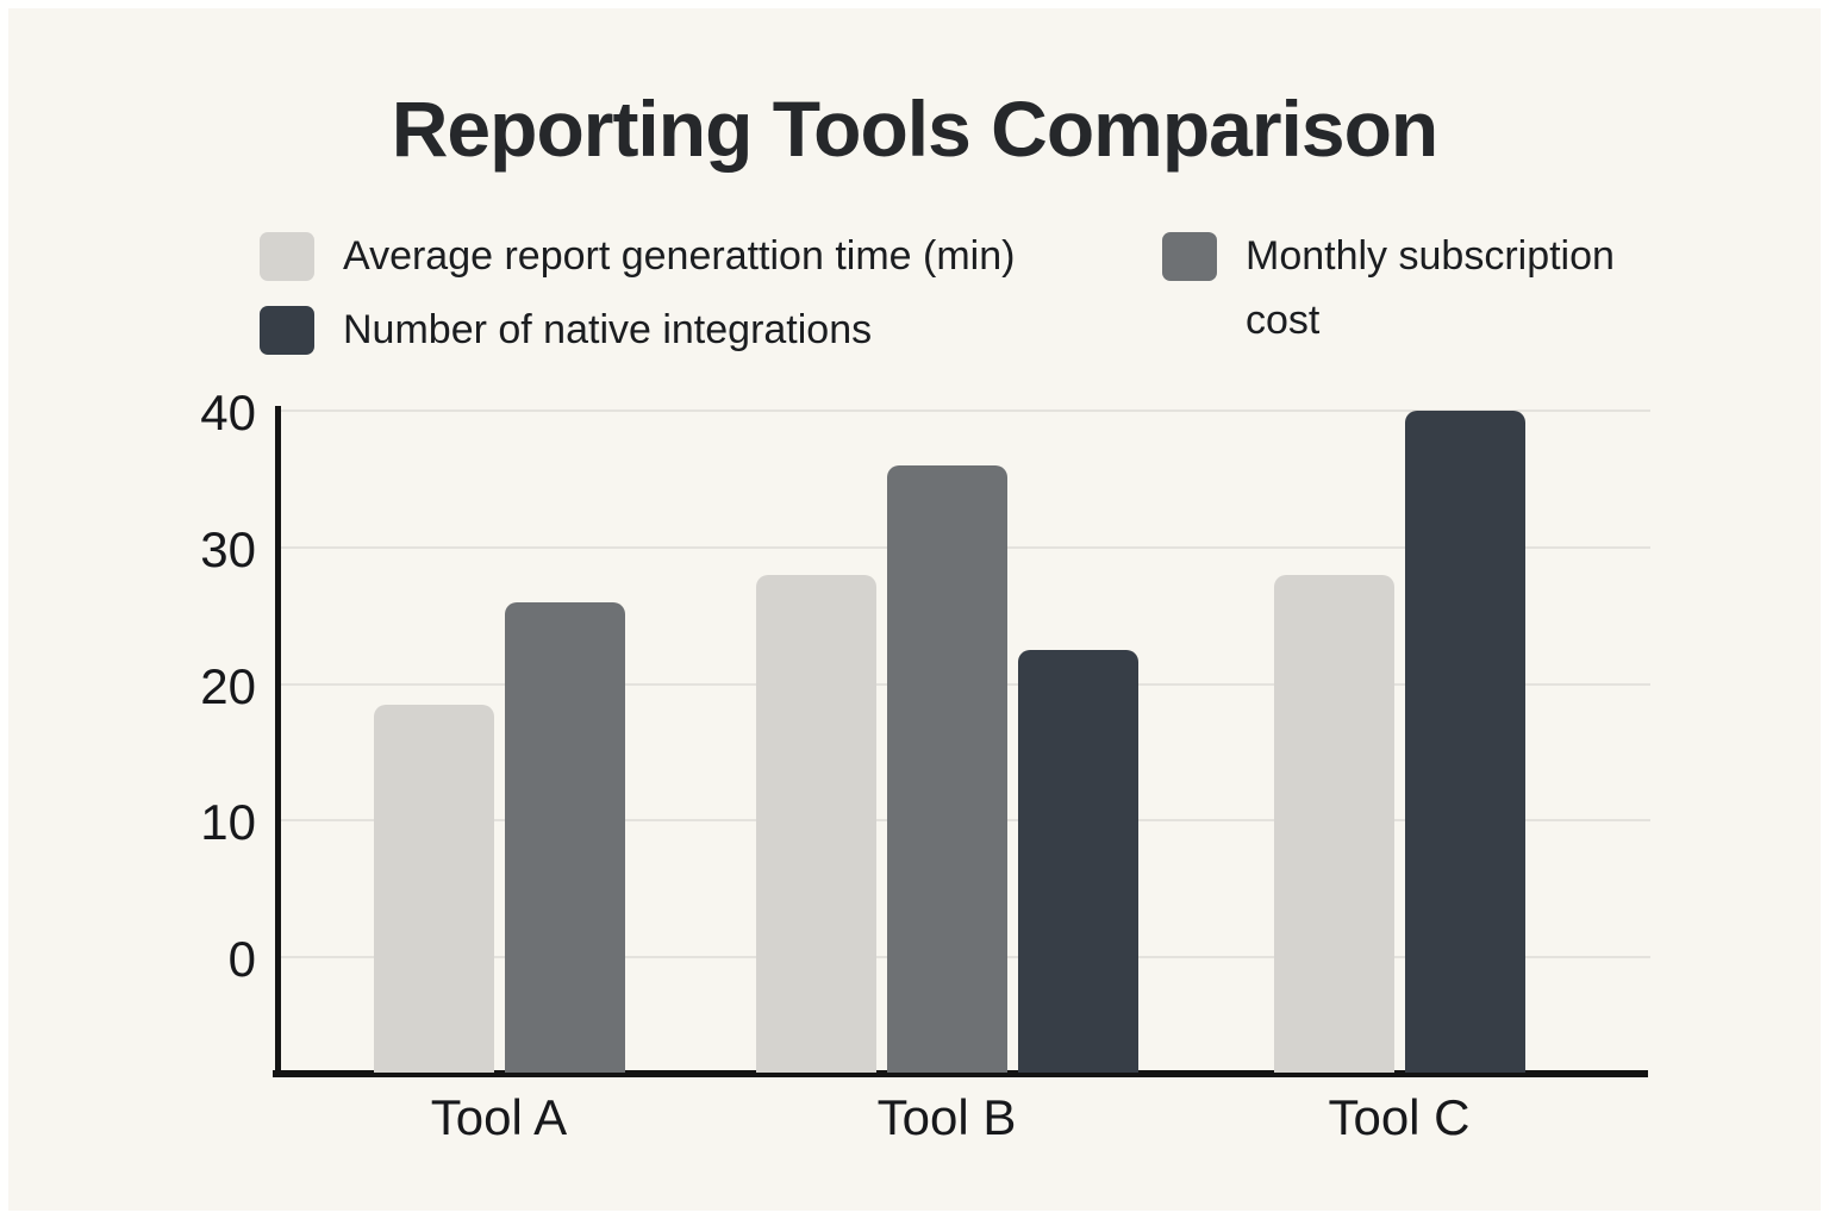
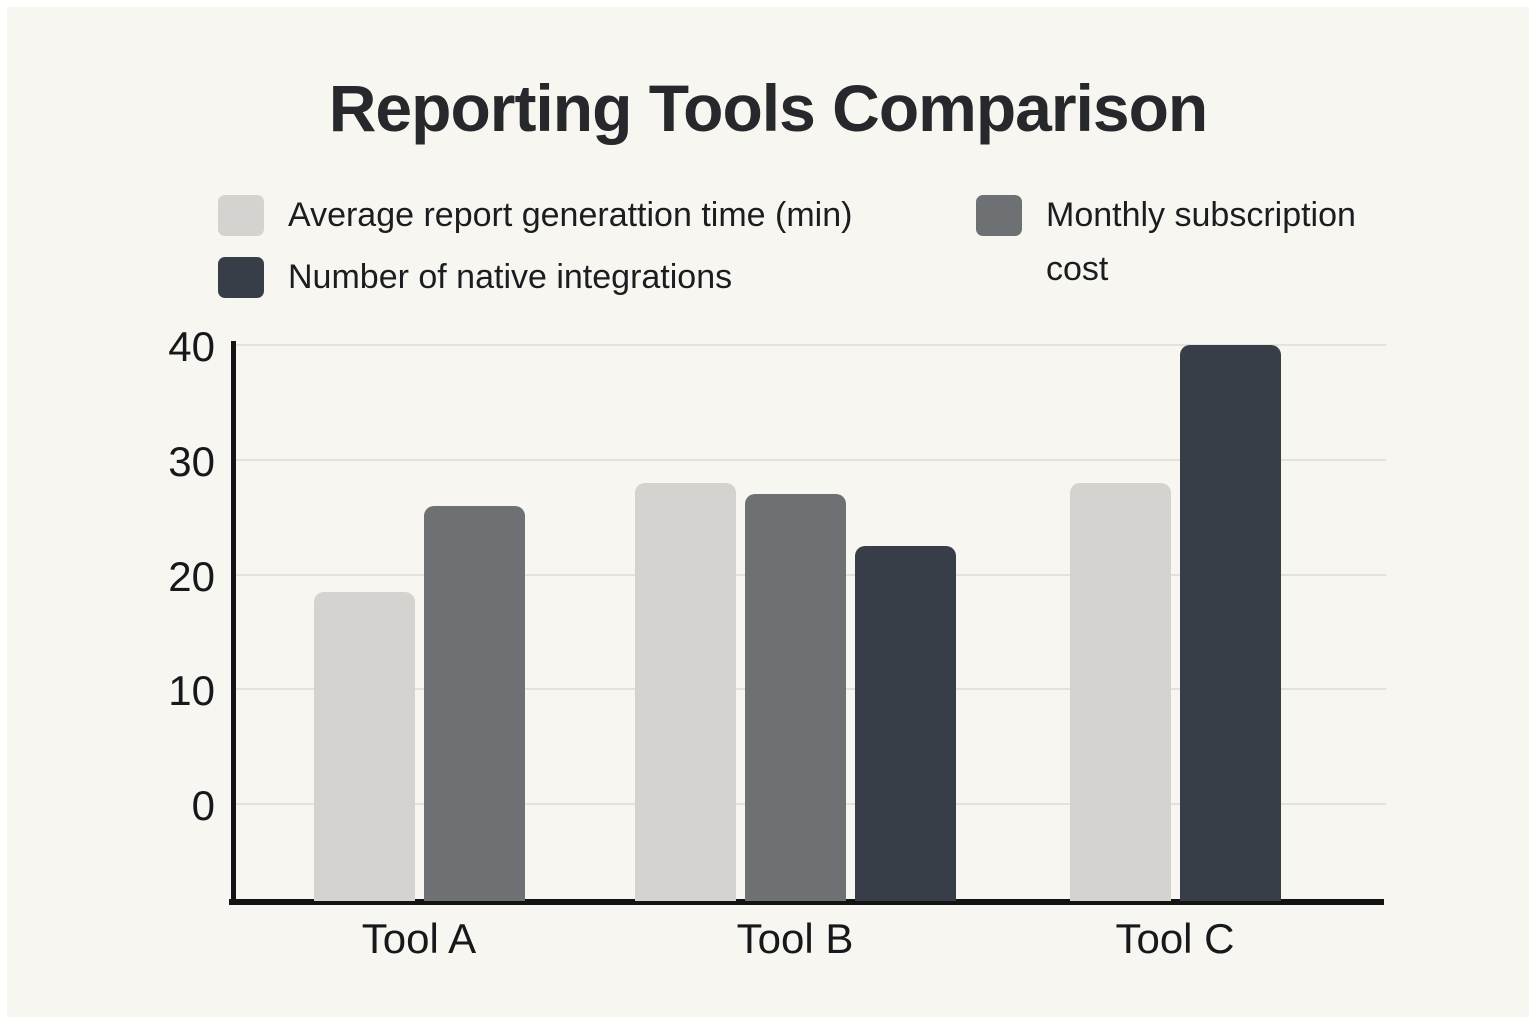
Monthly subscription cost/Tool B: 36 -> 27
